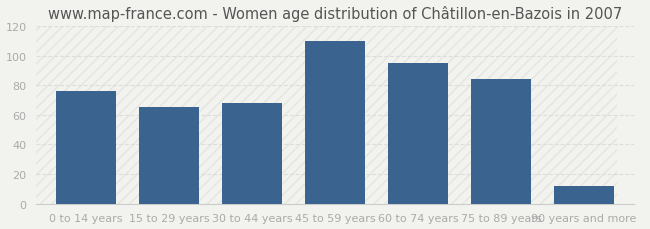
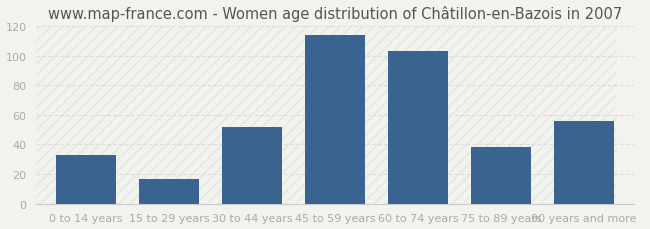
0 to 14 years: 76 -> 33
15 to 29 years: 65 -> 17
30 to 44 years: 68 -> 52
45 to 59 years: 110 -> 114
60 to 74 years: 95 -> 103
75 to 89 years: 84 -> 38
90 years and more: 12 -> 56
